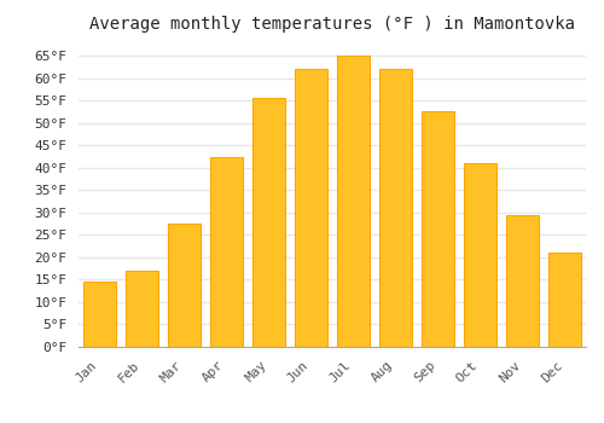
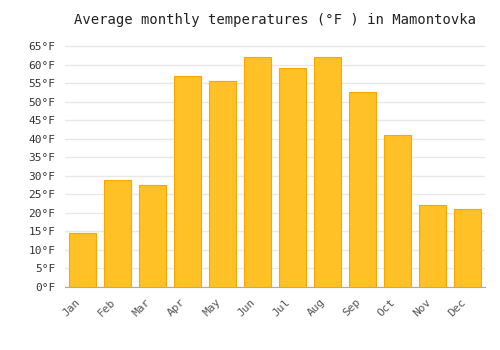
Feb: 17.0°F -> 29.0°F
Apr: 42.5°F -> 57.0°F
Jul: 65.0°F -> 59.0°F
Nov: 29.5°F -> 22.0°F
